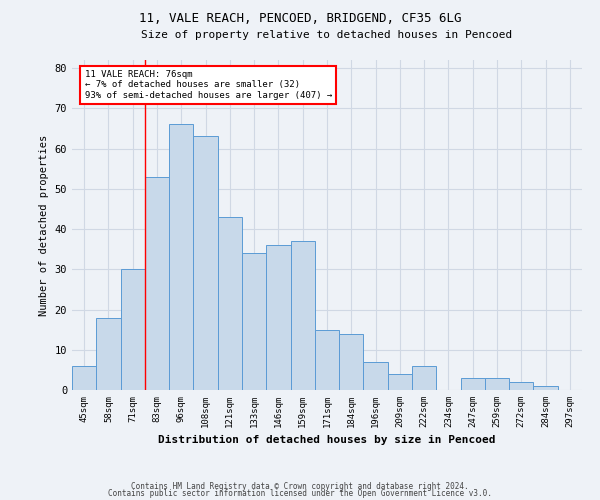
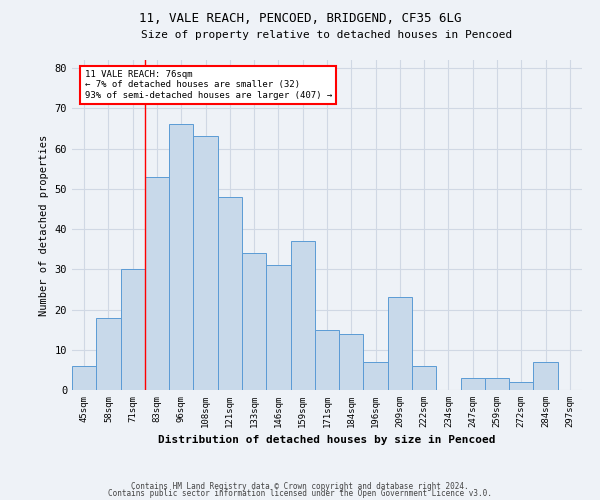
121sqm: 43 -> 48
146sqm: 36 -> 31
209sqm: 4 -> 23
284sqm: 1 -> 7
